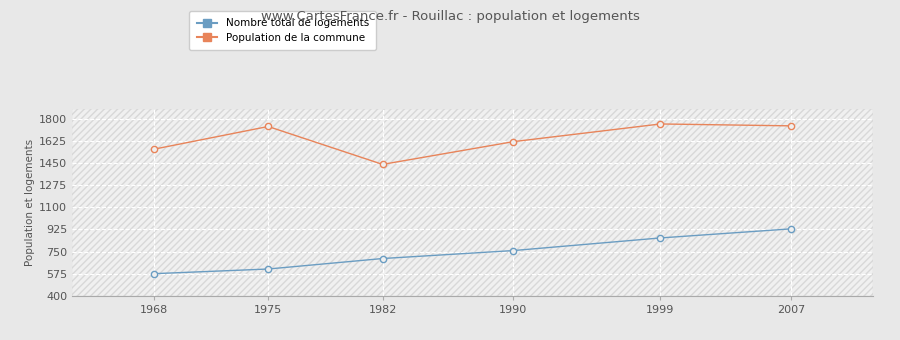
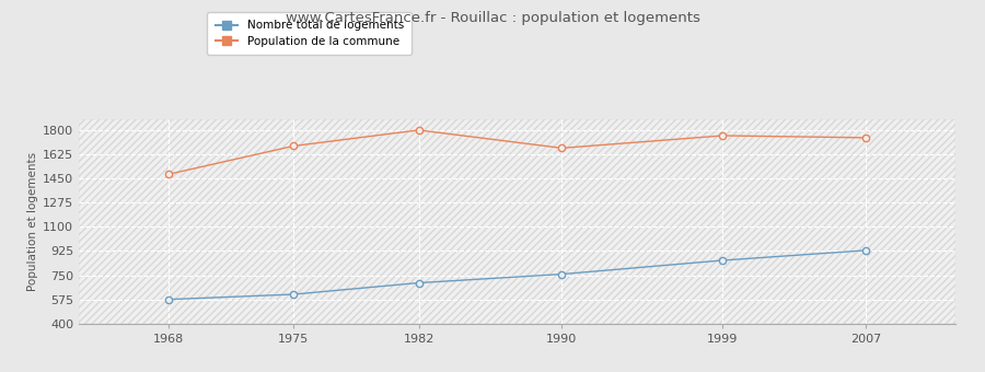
Population de la commune/1968: 1560 -> 1480
Population de la commune/1975: 1740 -> 1680
Population de la commune/1982: 1440 -> 1800
Population de la commune/1990: 1620 -> 1670
